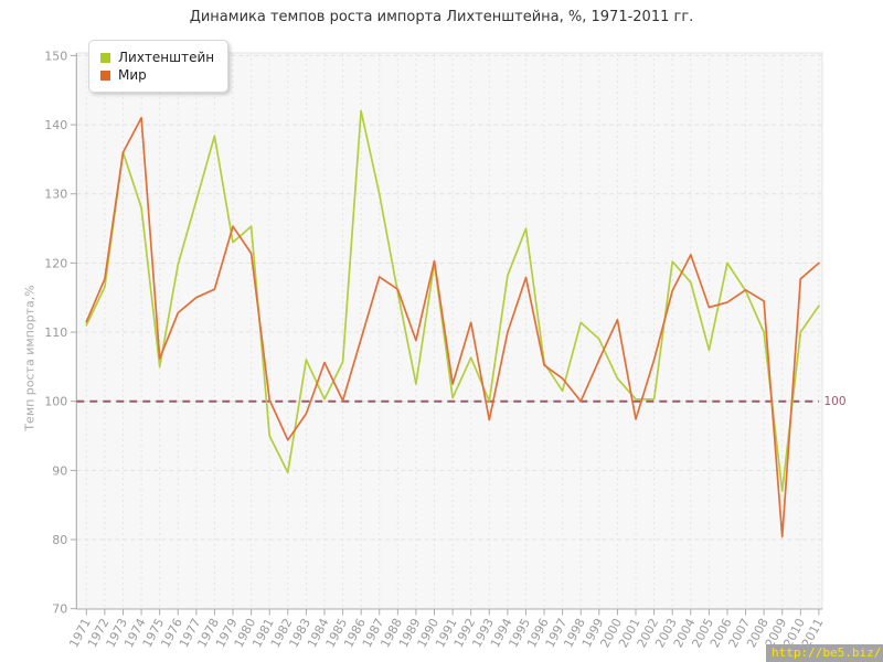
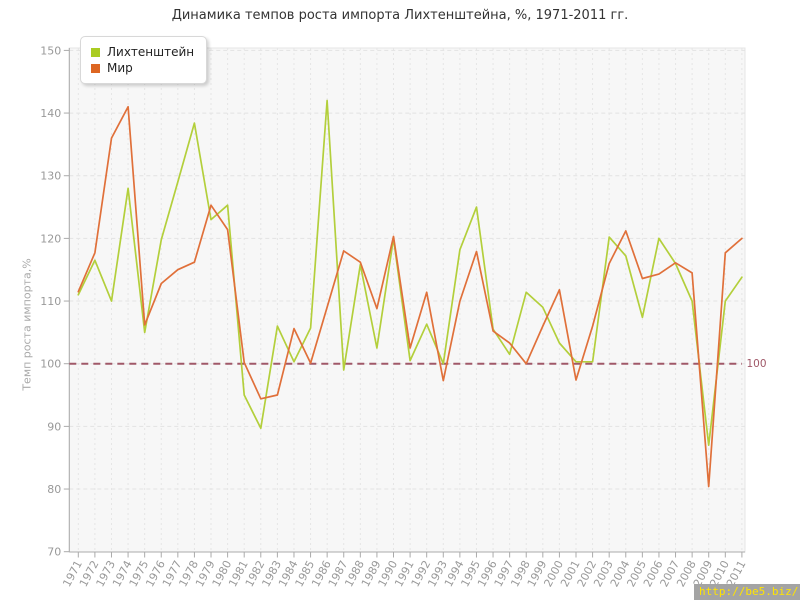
Лихтенштейн/1973: 136 -> 110
Мир/1983: 98 -> 95
Лихтенштейн/1987: 130 -> 99
